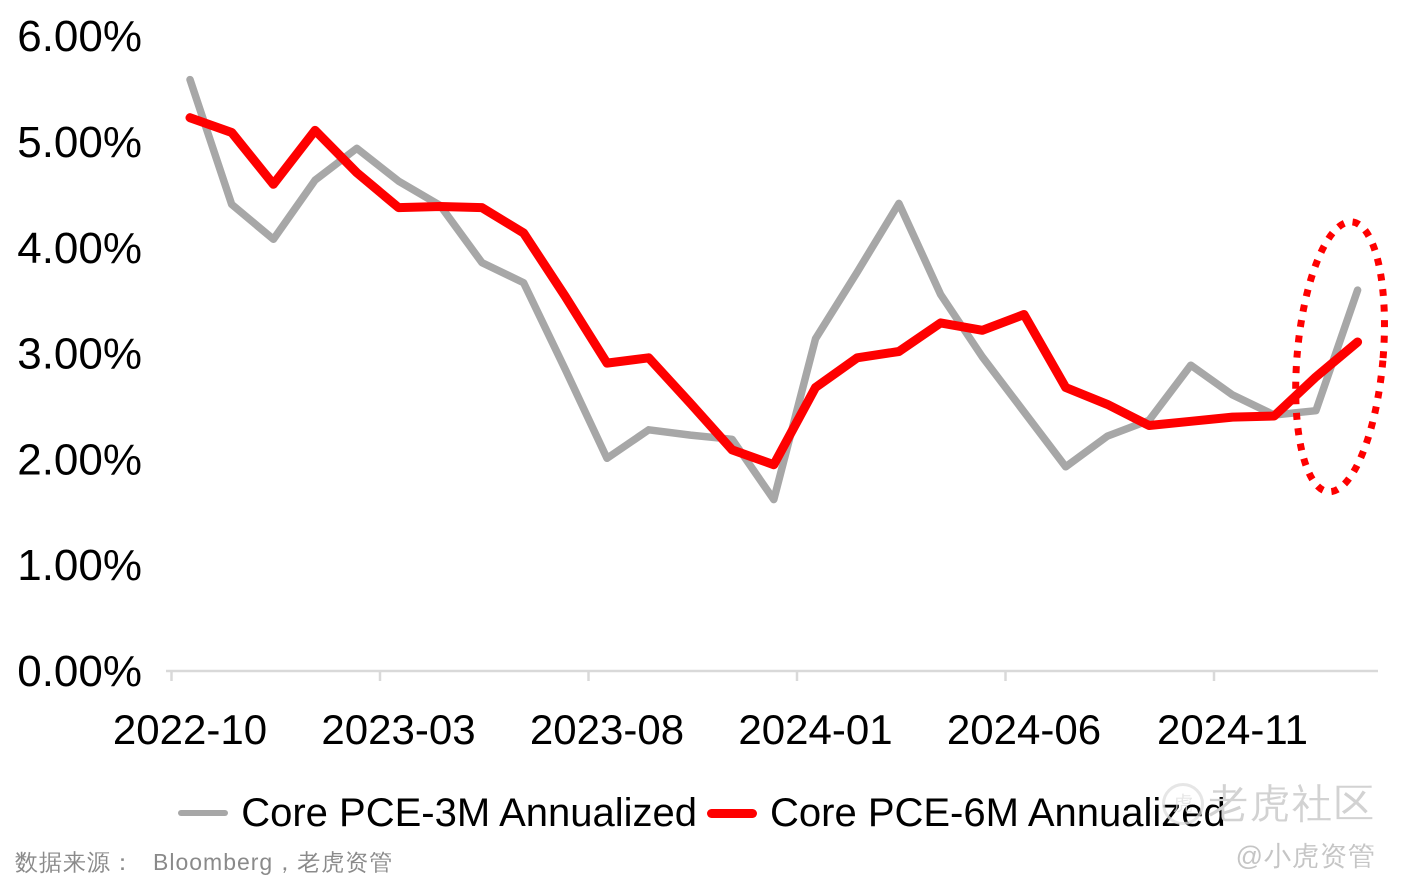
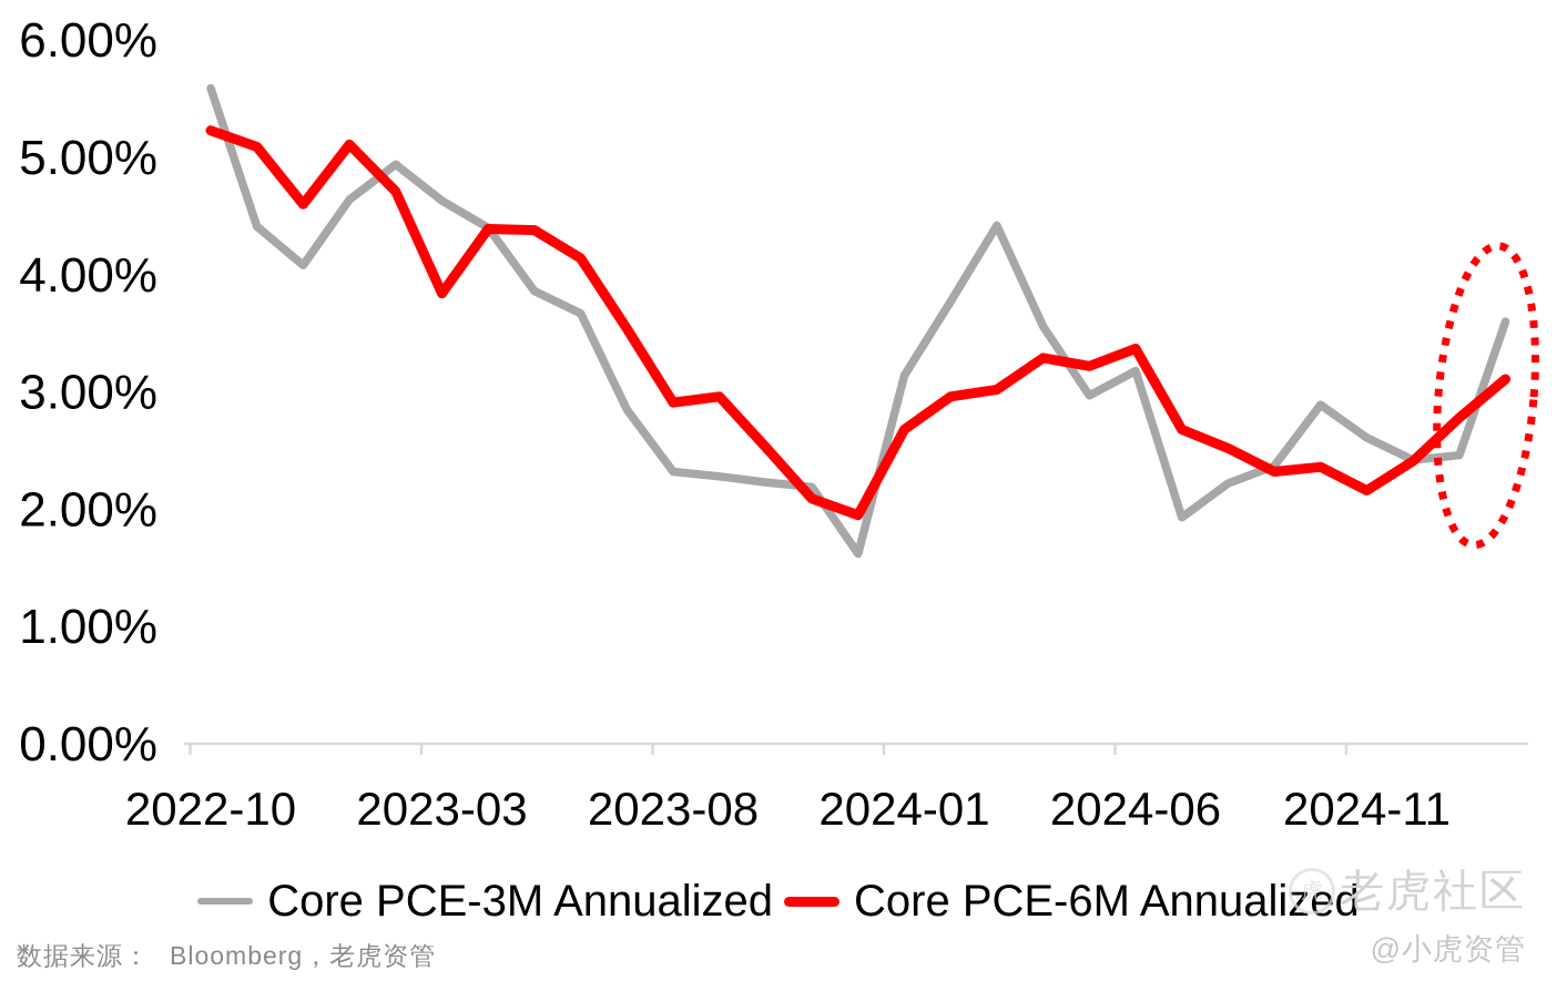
Core PCE-6M Annualized/2023-03: 4.38% -> 3.84%
Core PCE-3M Annualized/2023-08: 2.01% -> 2.32%
Core PCE-3M Annualized/2024-06: 2.45% -> 3.18%
Core PCE-6M Annualized/2024-11: 2.40% -> 2.16%
